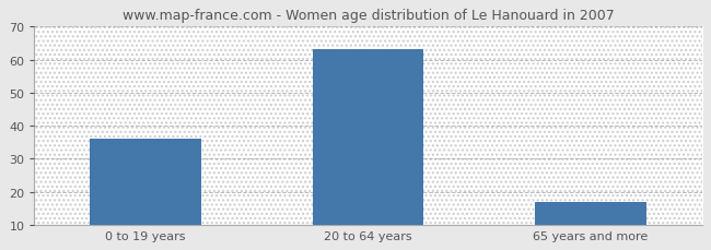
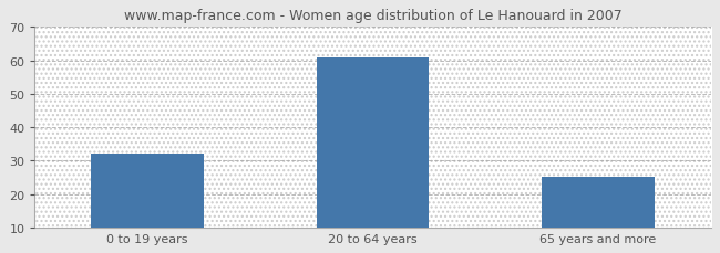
0 to 19 years: 36 -> 32
20 to 64 years: 63 -> 61
65 years and more: 17 -> 25
